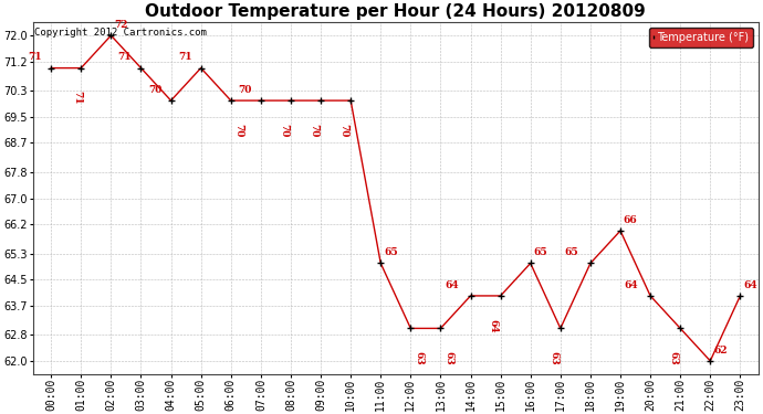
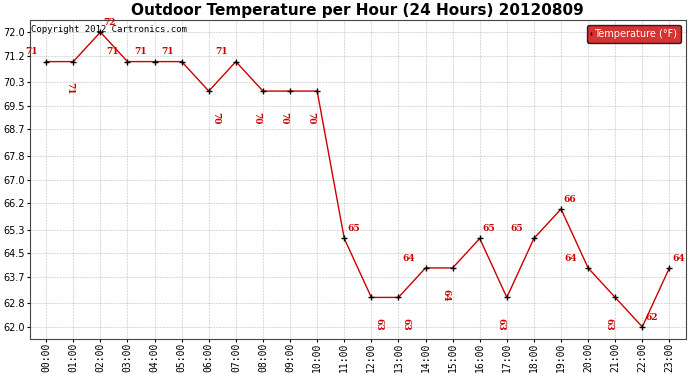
04:00: 70 -> 71
07:00: 70 -> 71
